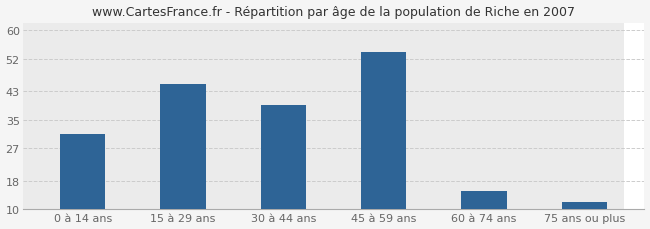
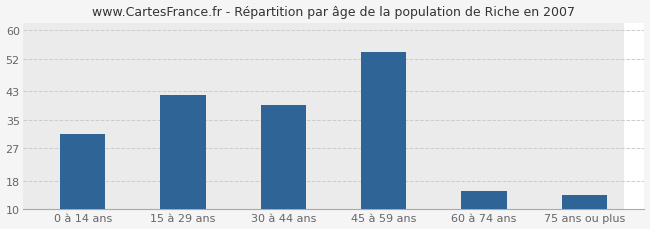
15 à 29 ans: 45 -> 42
75 ans ou plus: 12 -> 14
